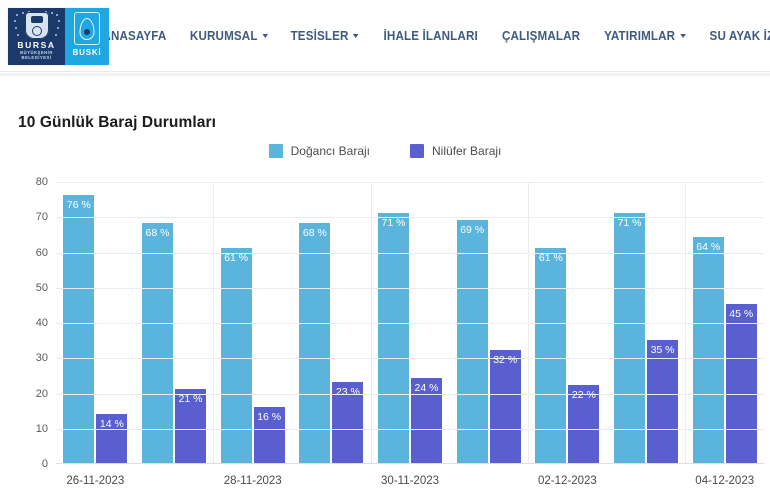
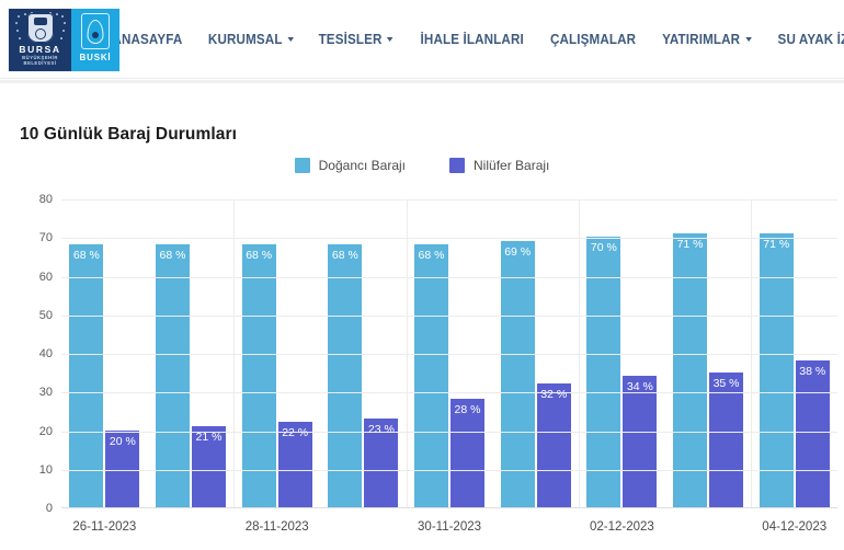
Doğancı Barajı/26-11-2023: 76 -> 68
Nilüfer Barajı/26-11-2023: 14 -> 20
Doğancı Barajı/28-11-2023: 61 -> 68
Nilüfer Barajı/28-11-2023: 16 -> 22
Doğancı Barajı/30-11-2023: 71 -> 68
Nilüfer Barajı/30-11-2023: 24 -> 28
Doğancı Barajı/02-12-2023: 61 -> 70
Nilüfer Barajı/02-12-2023: 22 -> 34
Doğancı Barajı/04-12-2023: 64 -> 71
Nilüfer Barajı/04-12-2023: 45 -> 38
